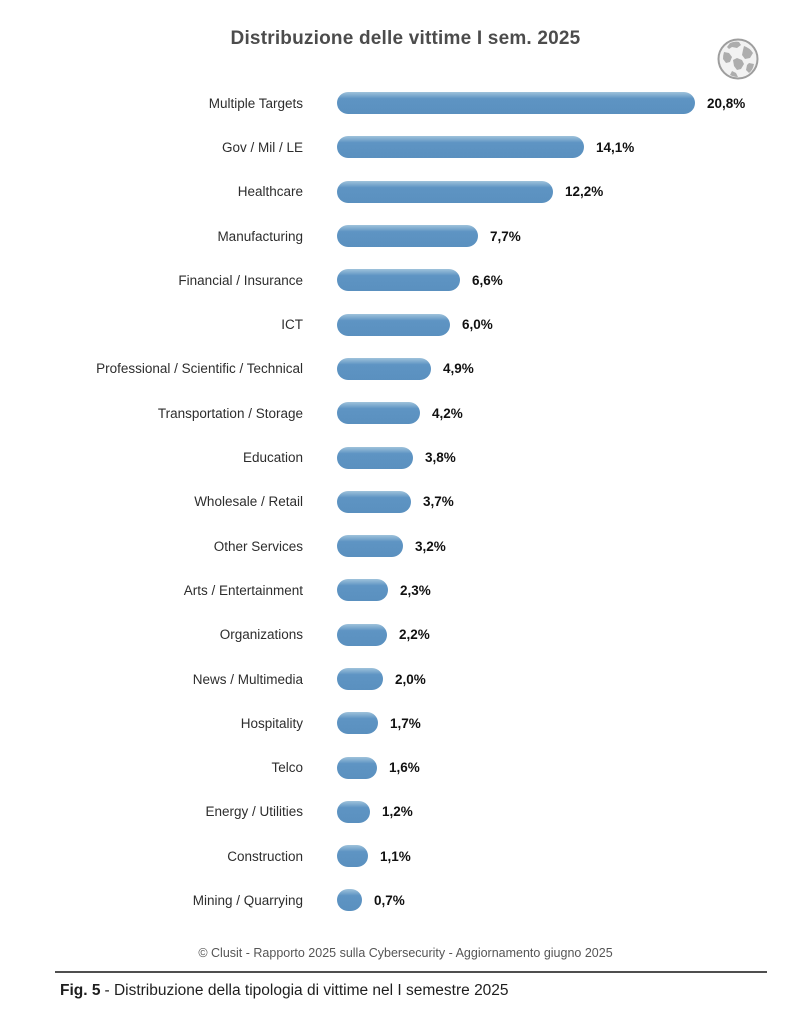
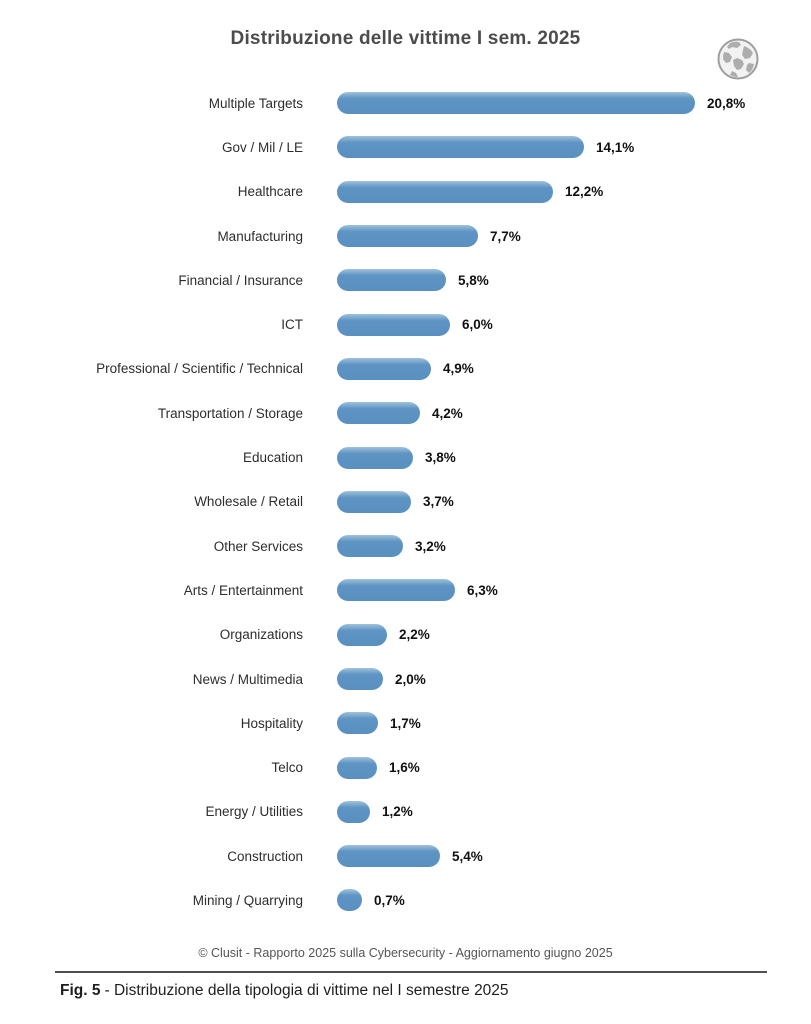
Financial / Insurance: 6,6% -> 5,8%
Arts / Entertainment: 2,3% -> 6,3%
Construction: 1,1% -> 5,4%
